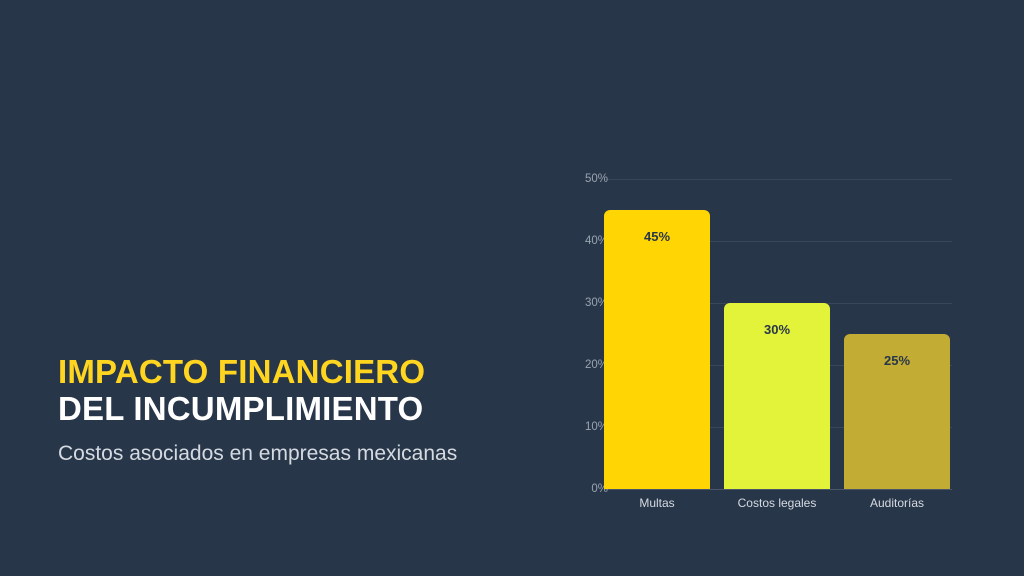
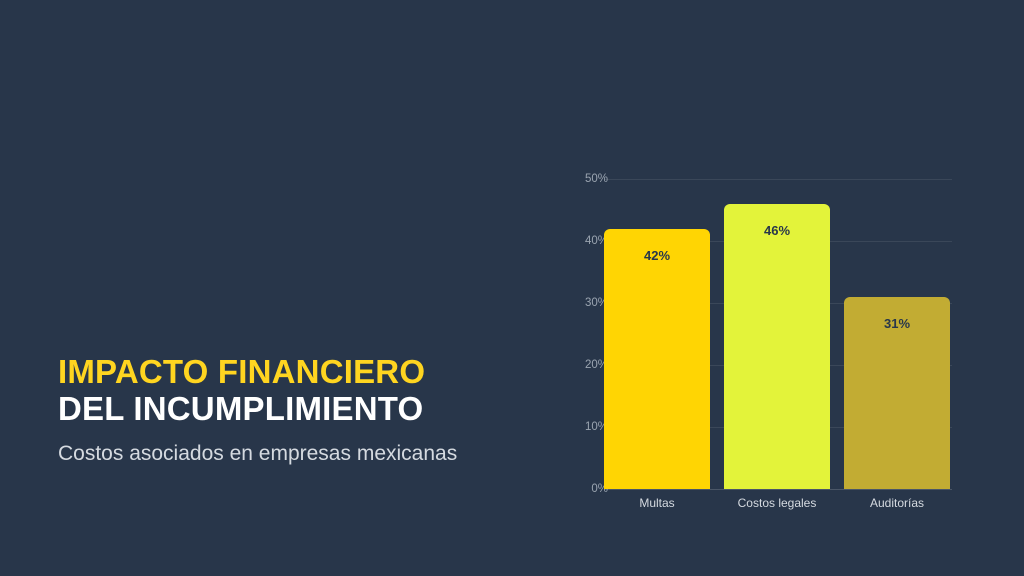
Multas: 45% -> 42%
Costos legales: 30% -> 46%
Auditorías: 25% -> 31%
